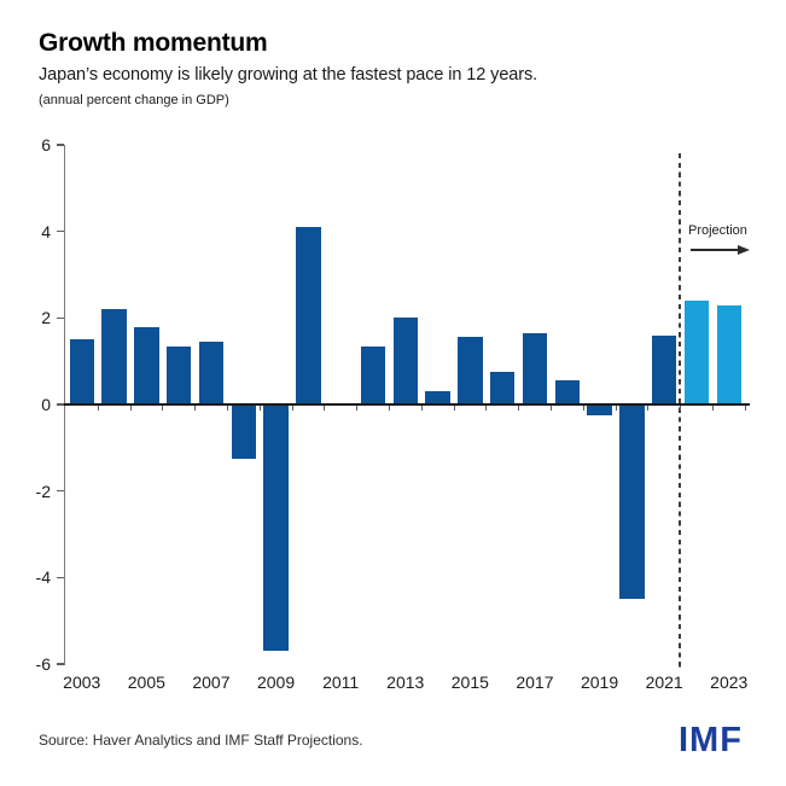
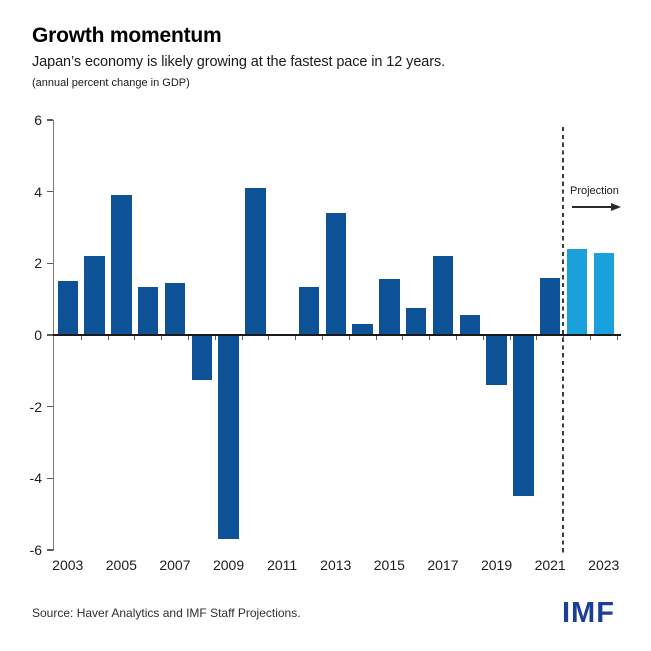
2005: 1.8 -> 3.9
2013: 2.0 -> 3.4
2017: 1.6 -> 2.2
2019: -0.2 -> -1.4
